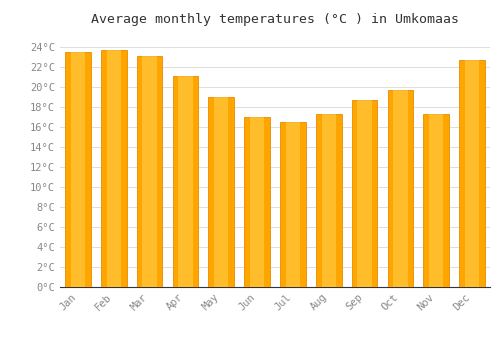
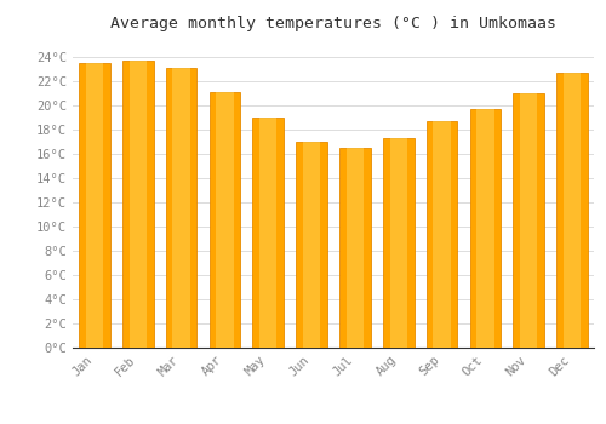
Nov: 17.3°C -> 21.0°C
